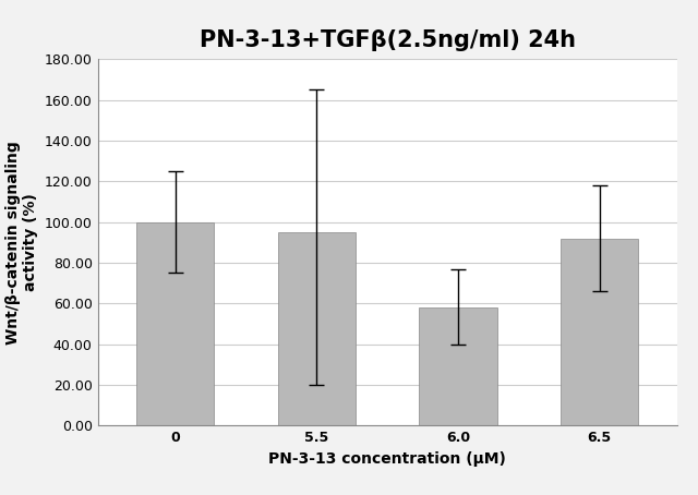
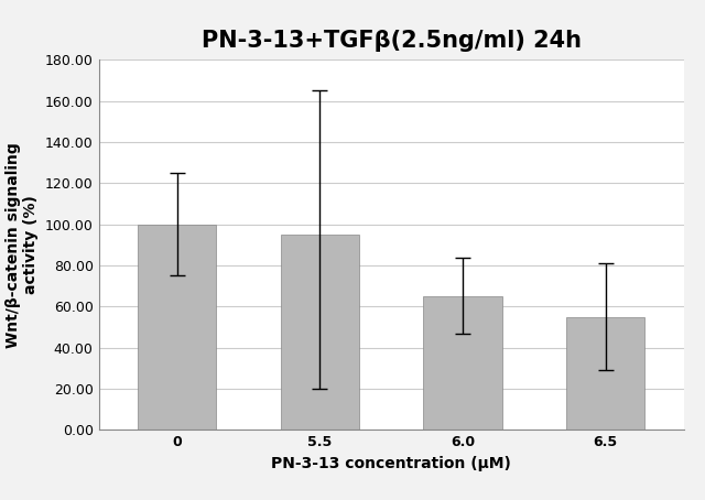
6.0: 58 -> 65
6.5: 92 -> 55
